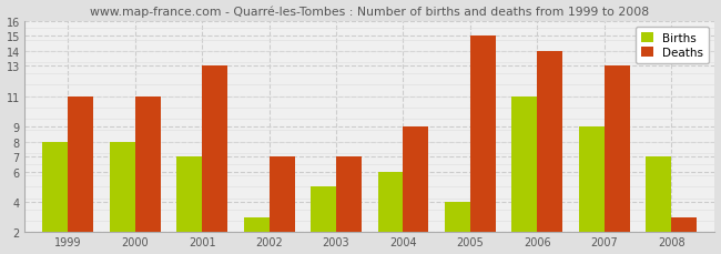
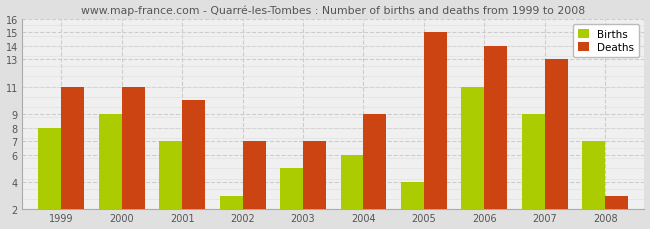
Births/2000: 8 -> 9
Deaths/2001: 13 -> 10
